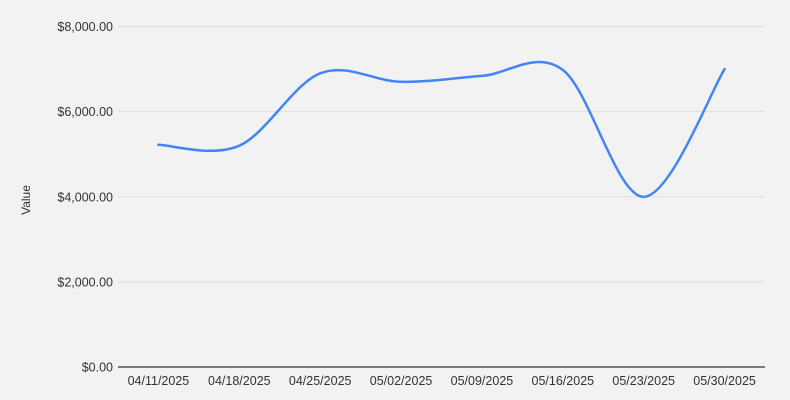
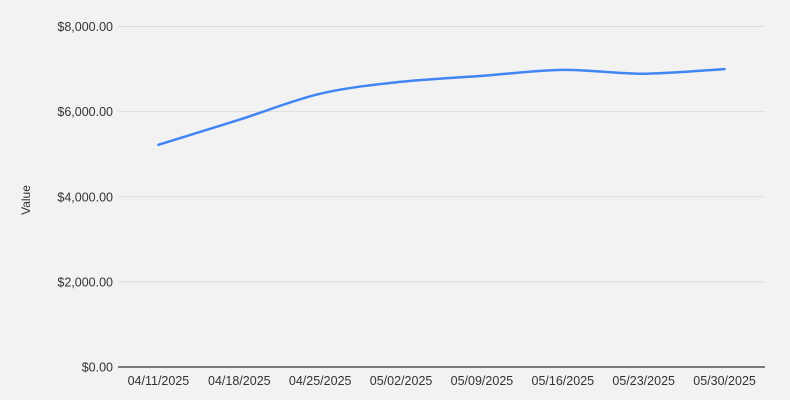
04/18/2025: $5200 -> $5800
04/25/2025: $6900 -> $6400
05/23/2025: $4000 -> $6900
